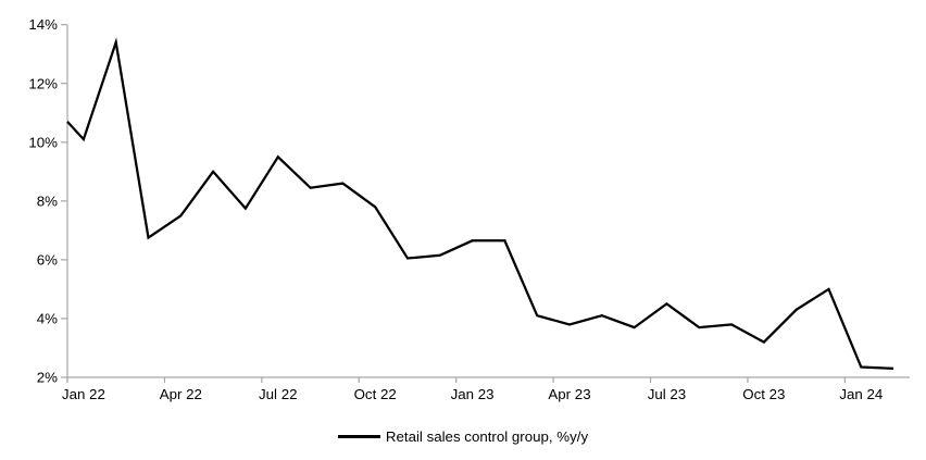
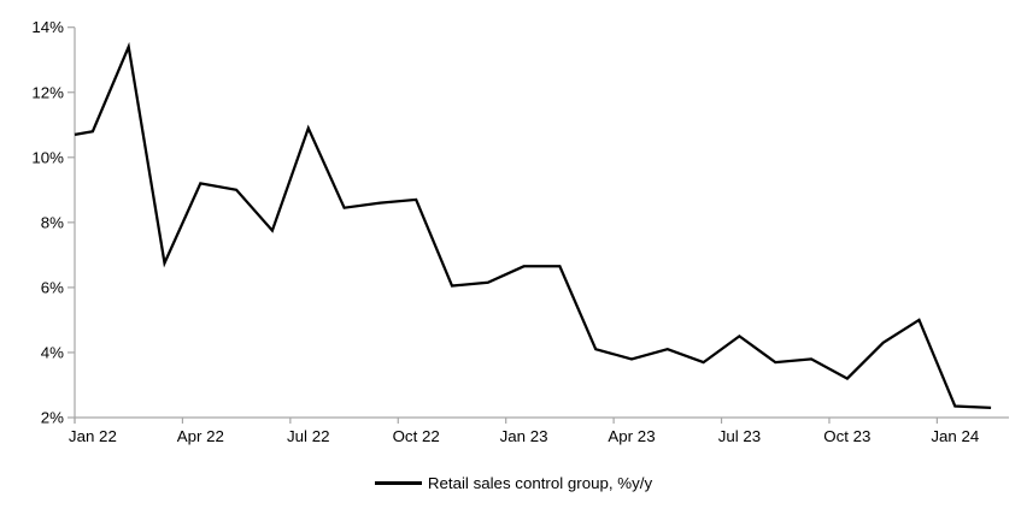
Jan 22: 10.1% -> 10.8%
Apr 22: 7.5% -> 9.2%
Jul 22: 9.5% -> 10.9%
Oct 22: 7.8% -> 8.7%
